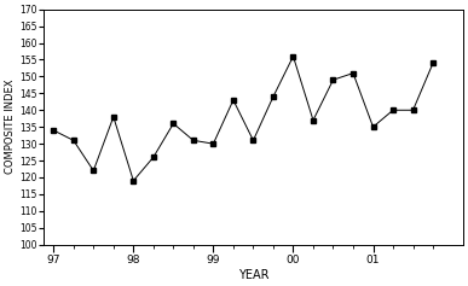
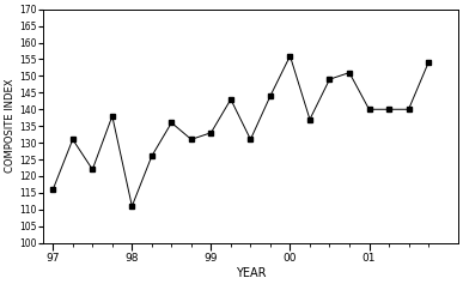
97: 134 -> 116
98: 119 -> 111
99: 130 -> 133
01: 135 -> 140
